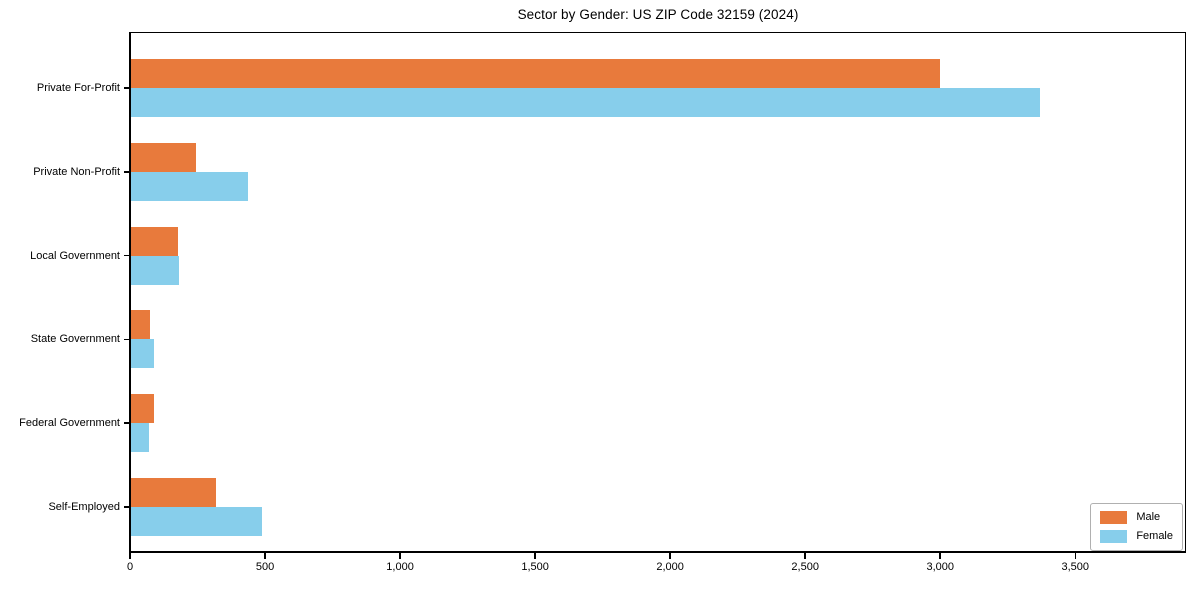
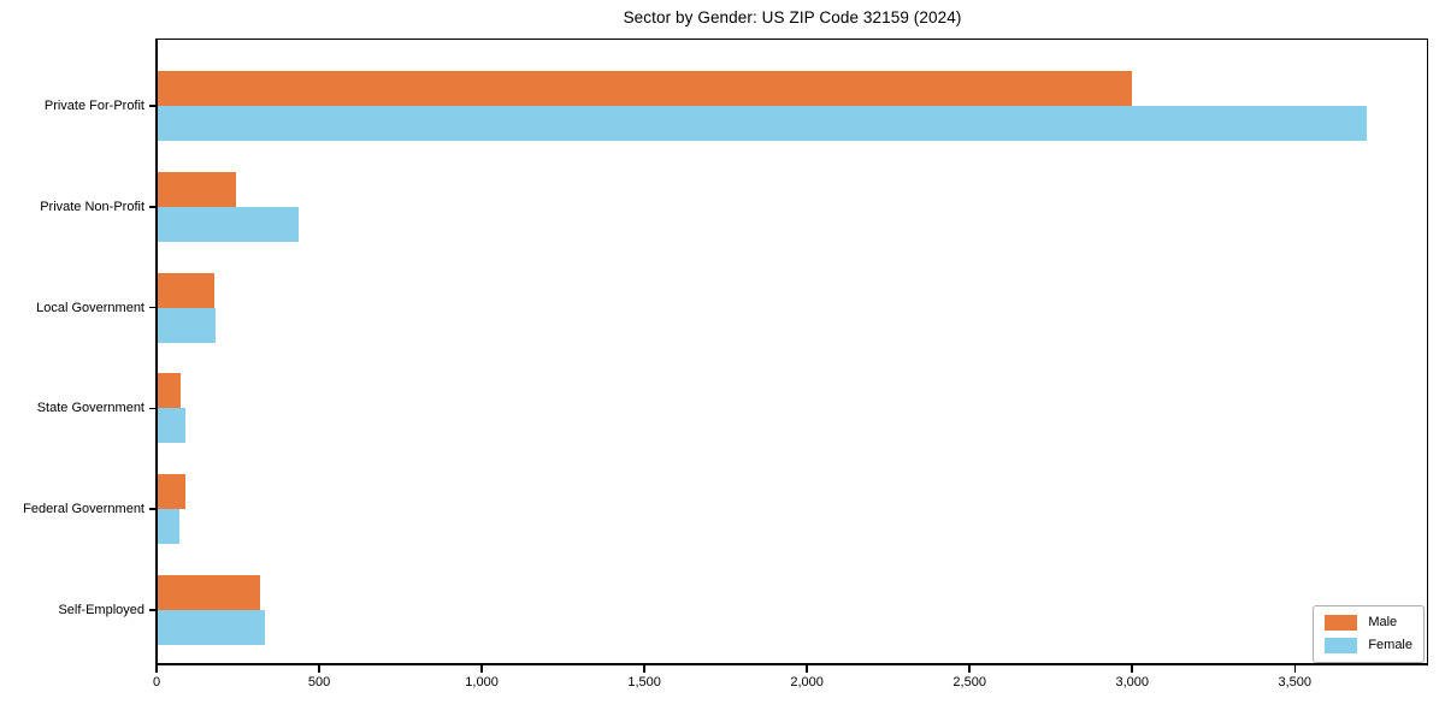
Female/Private For-Profit: 3370 -> 3720
Female/Self-Employed: 490 -> 330
